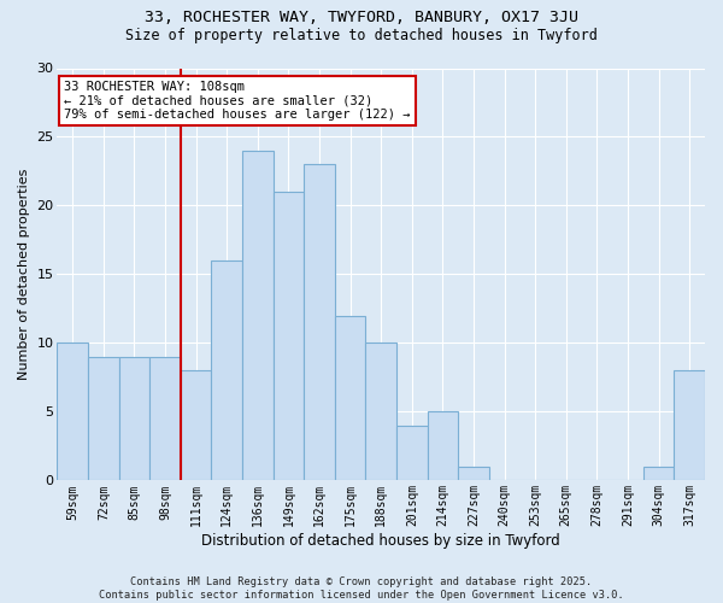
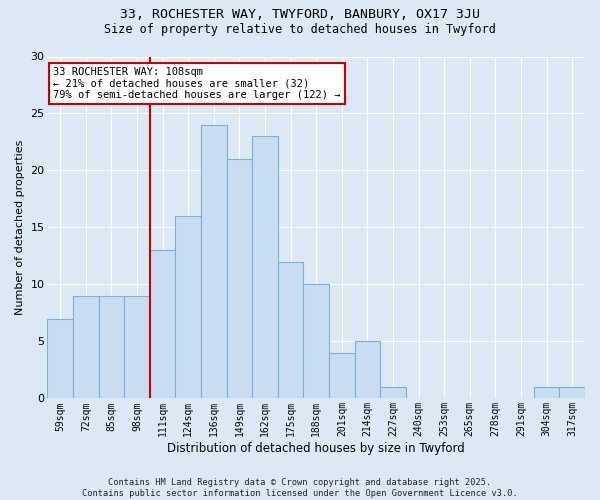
59sqm: 10 -> 7
111sqm: 8 -> 13
317sqm: 8 -> 1
